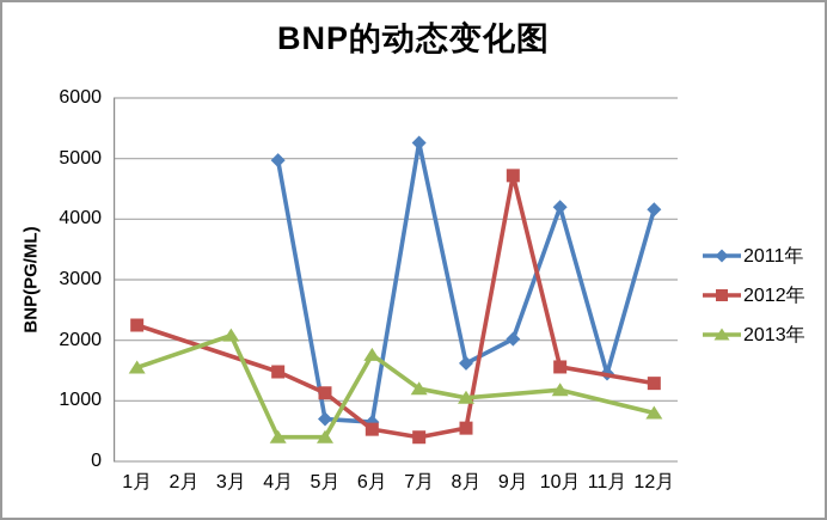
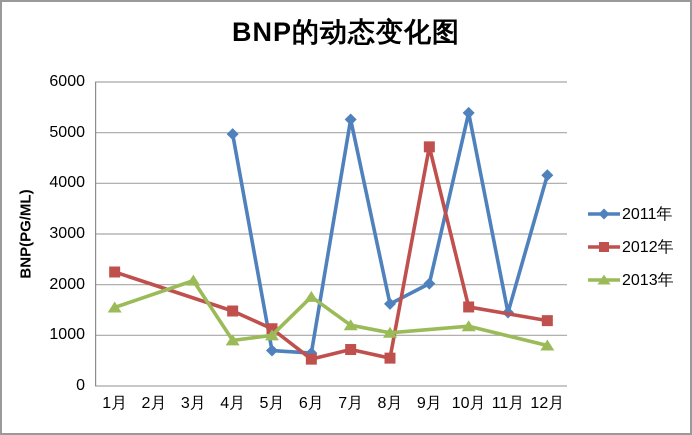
2013年/4月: 400 -> 900
2013年/5月: 400 -> 1000
2012年/7月: 400 -> 700
2011年/10月: 4200 -> 5400
